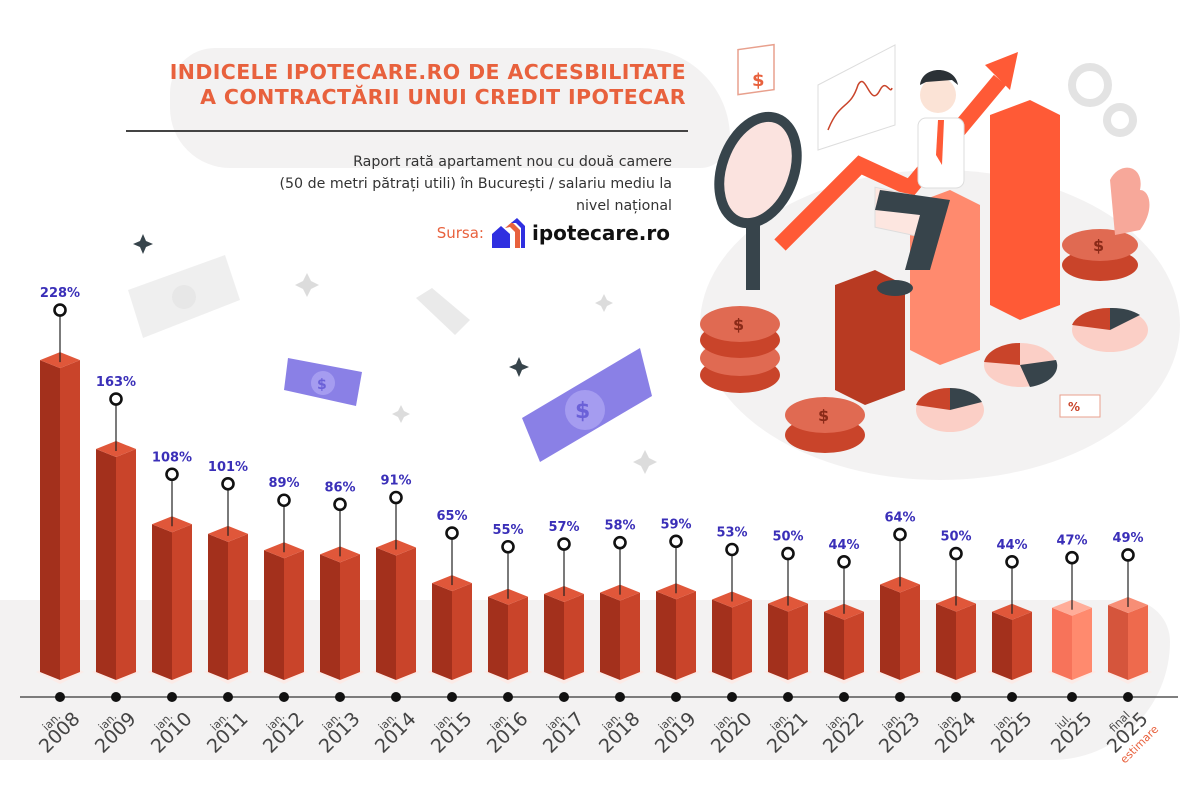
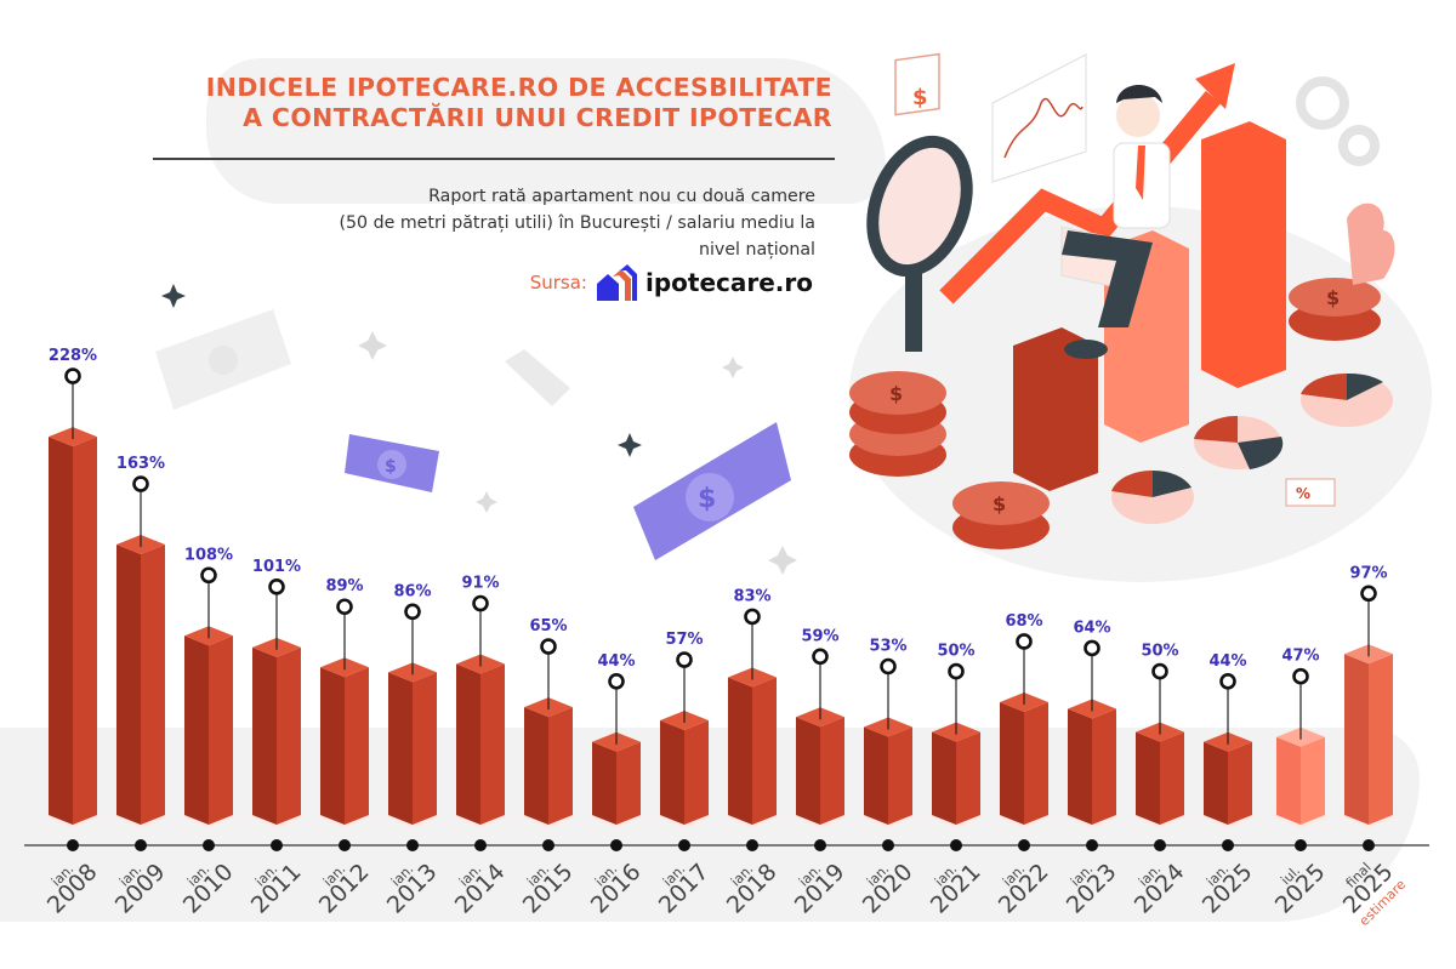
ian. 2016: 55% -> 44%
ian. 2018: 58% -> 83%
ian. 2022: 44% -> 68%
final 2025: 49% -> 97%
